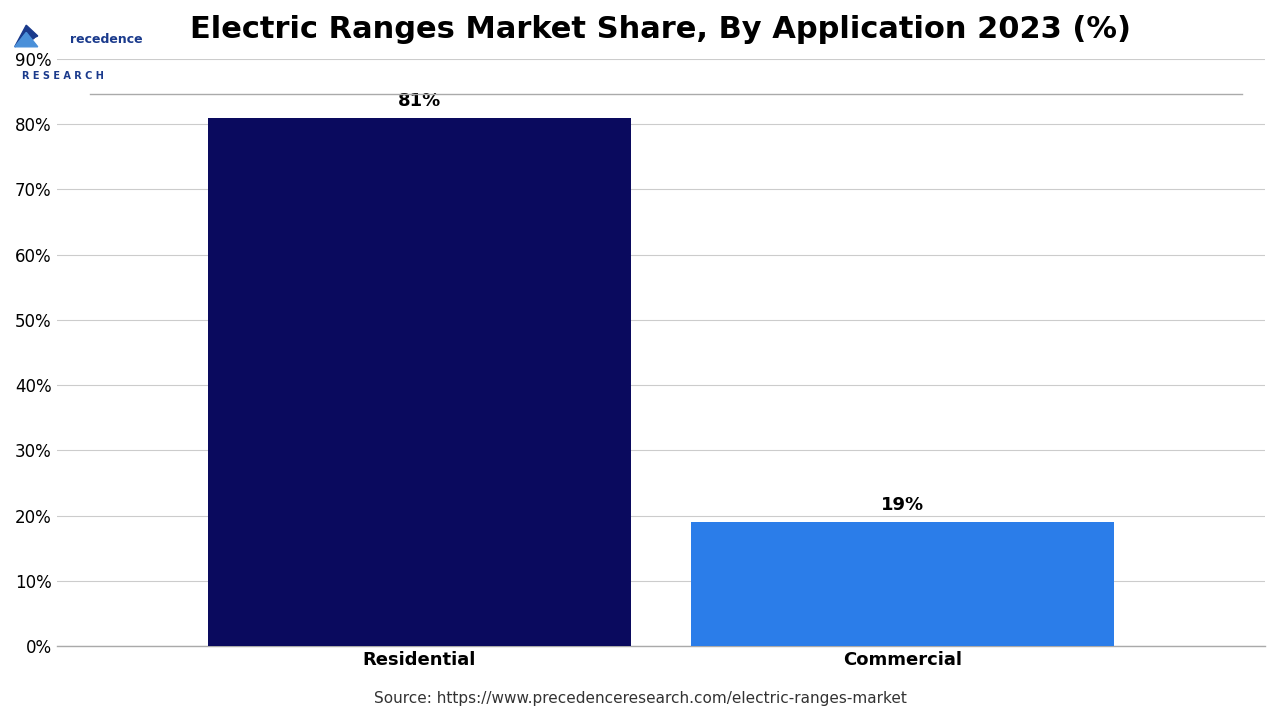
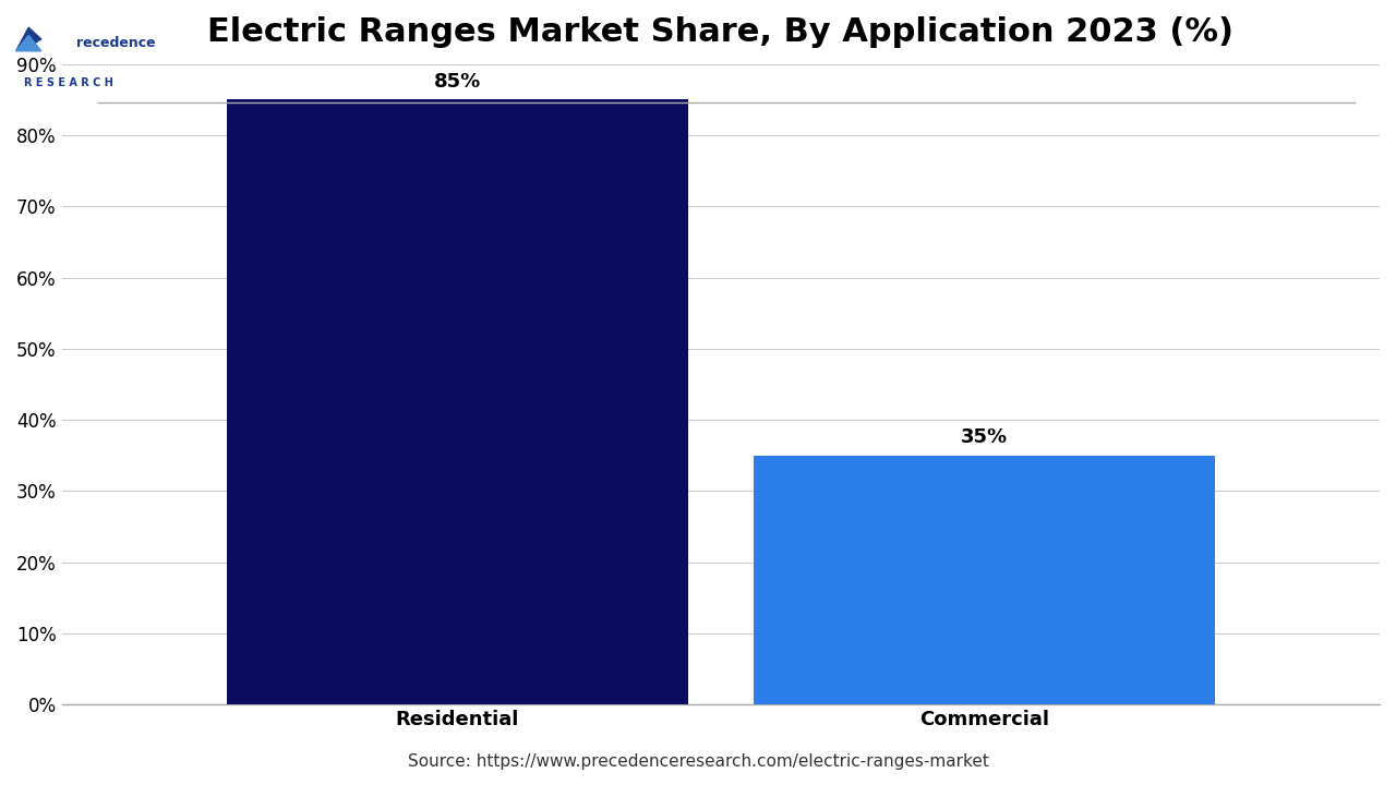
Residential: 81% -> 85%
Commercial: 19% -> 35%
